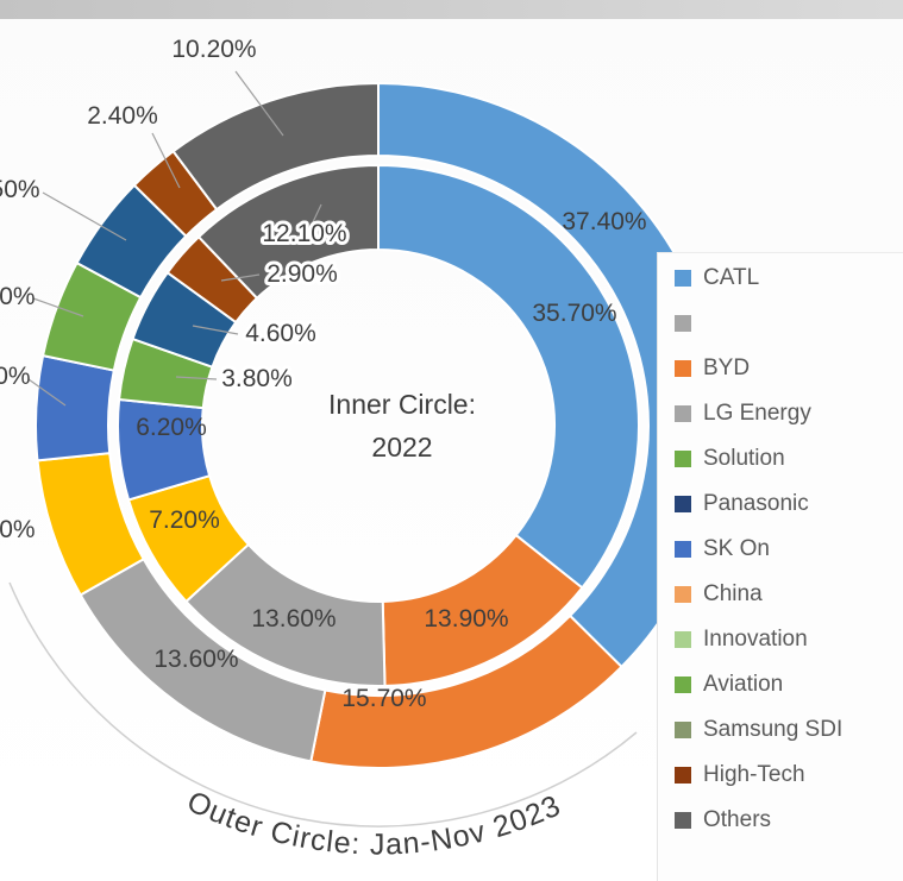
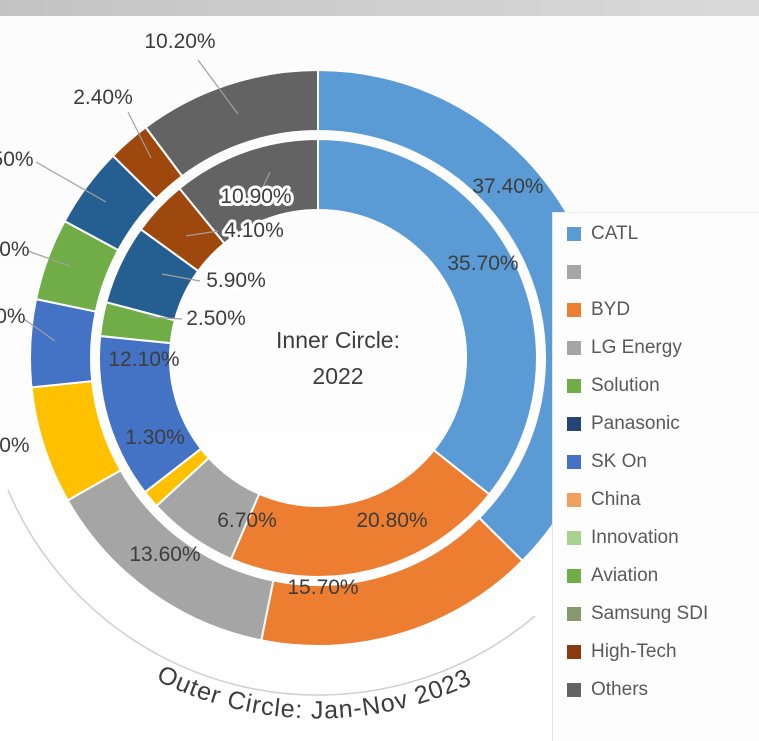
2022/BYD: 13.90% -> 20.80%
2022/LG Energy Solution: 13.60% -> 6.70%
2022/Panasonic: 7.20% -> 1.30%
2022/SK On: 6.20% -> 12.10%
2022/China Innovation Aviation: 3.80% -> 2.50%
2022/Samsung SDI: 4.60% -> 5.90%
2022/High-Tech: 2.90% -> 4.10%
2022/Others: 12.10% -> 10.90%
